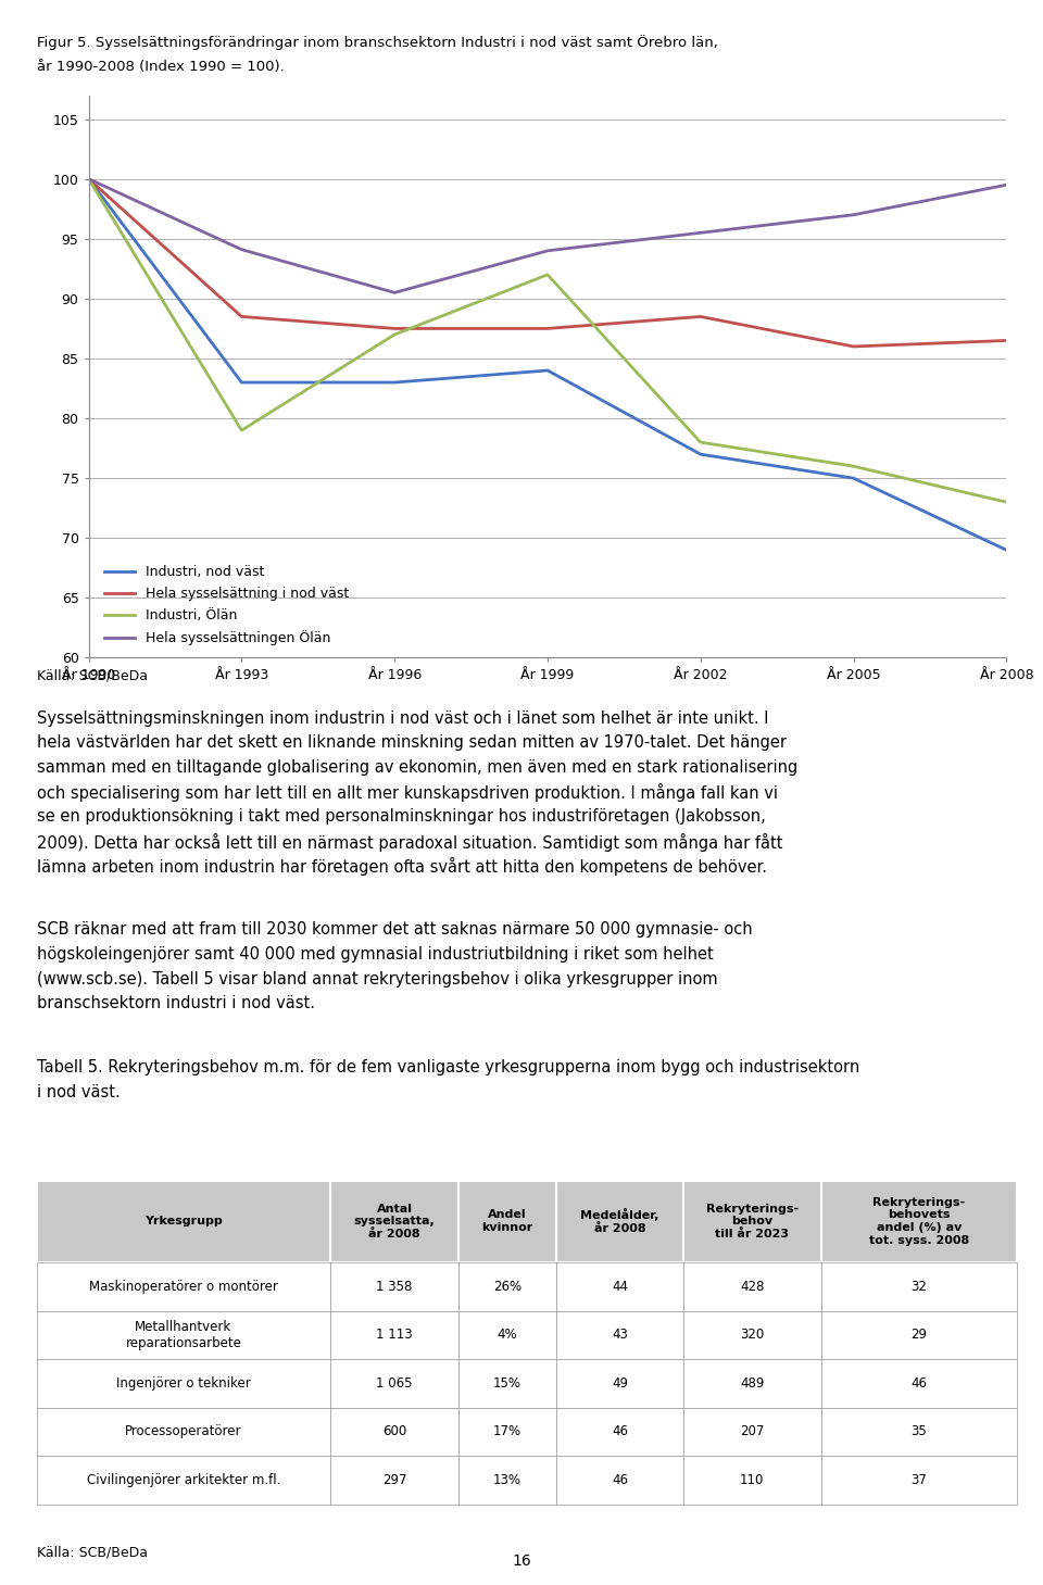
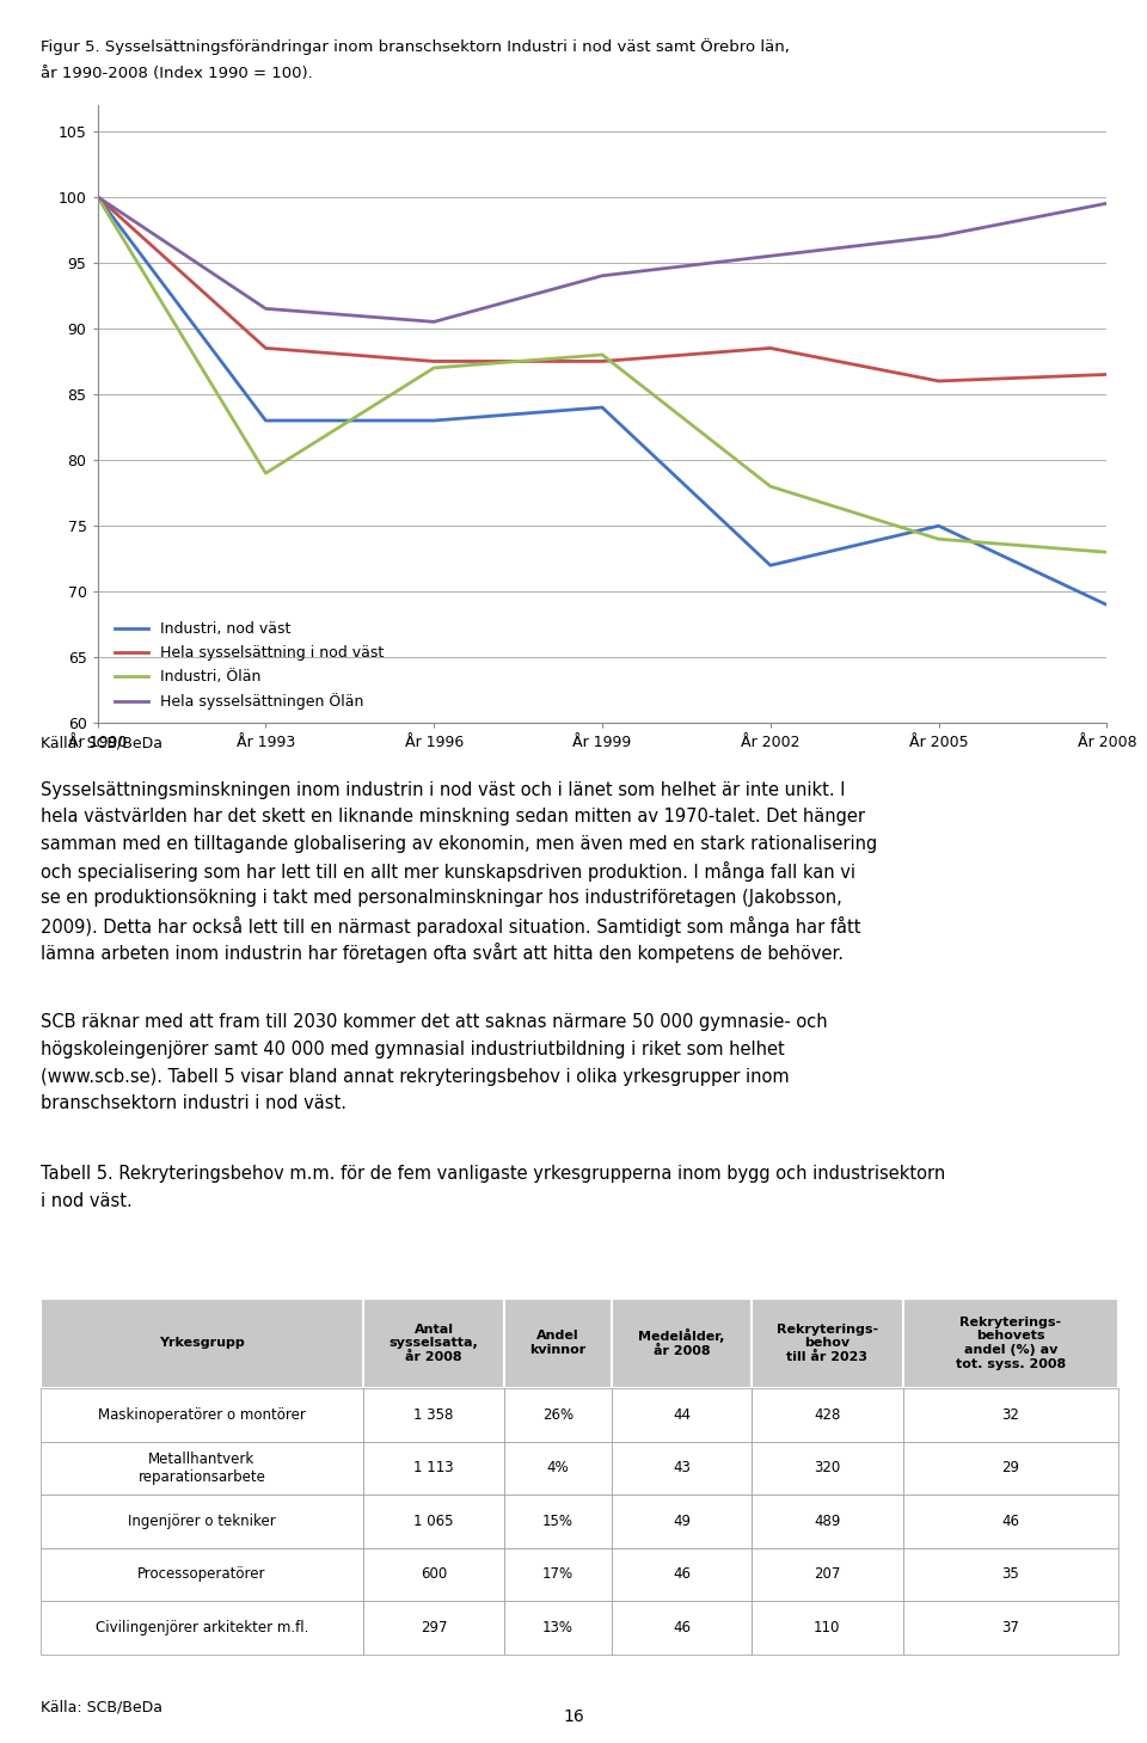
Hela sysselsättningen Ölän/År 1993: 94.1 -> 91.5
Industri, Ölän/År 1999: 92 -> 88
Industri, nod väst/År 2002: 77 -> 72
Industri, Ölän/År 2005: 76 -> 74
